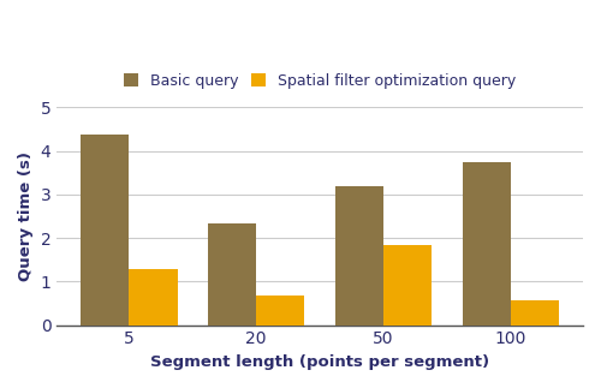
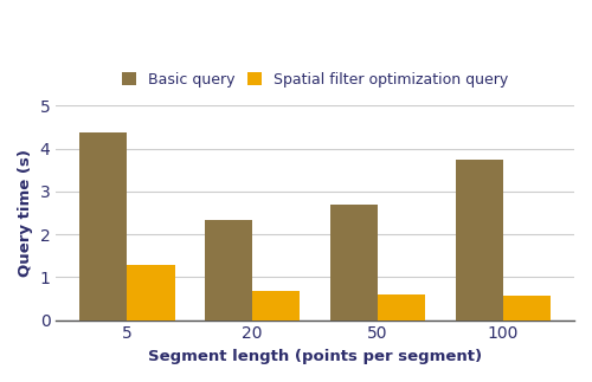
Basic query/50: 3.20 -> 2.68
Spatial filter optimization query/50: 1.85 -> 0.60
